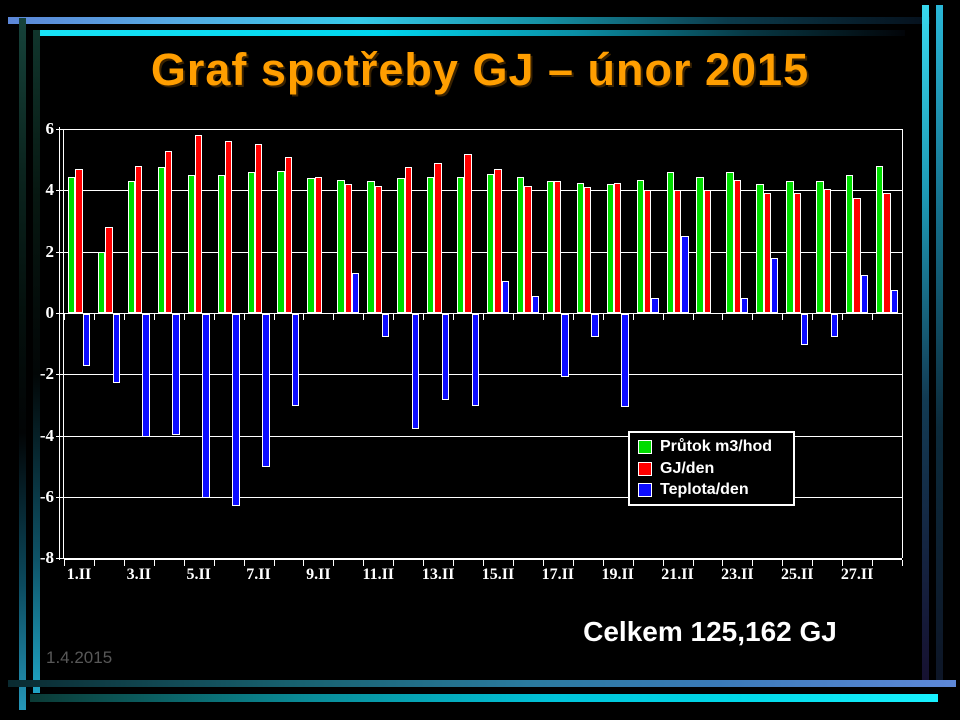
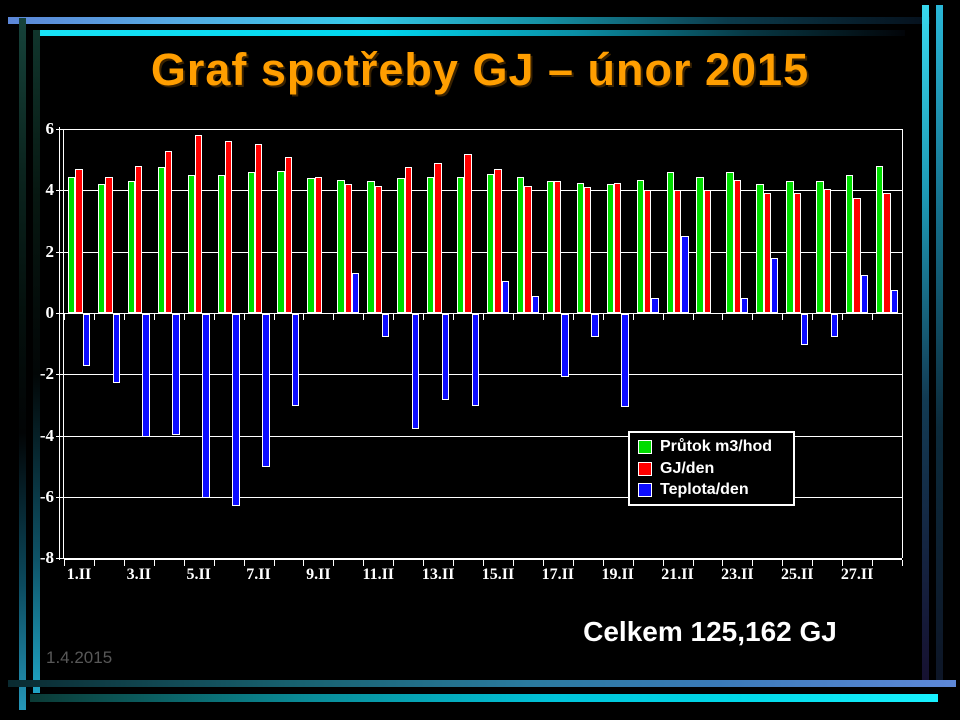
Průtok m3/hod/2: 2.0 -> 4.2
GJ/den/2: 2.8 -> 4.5
